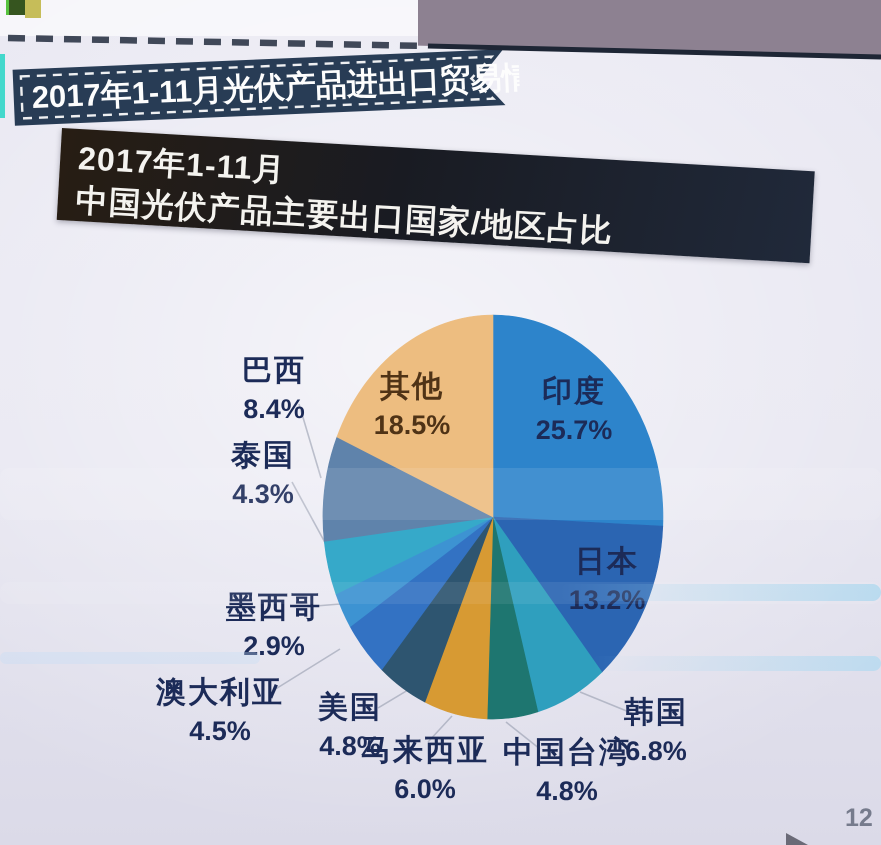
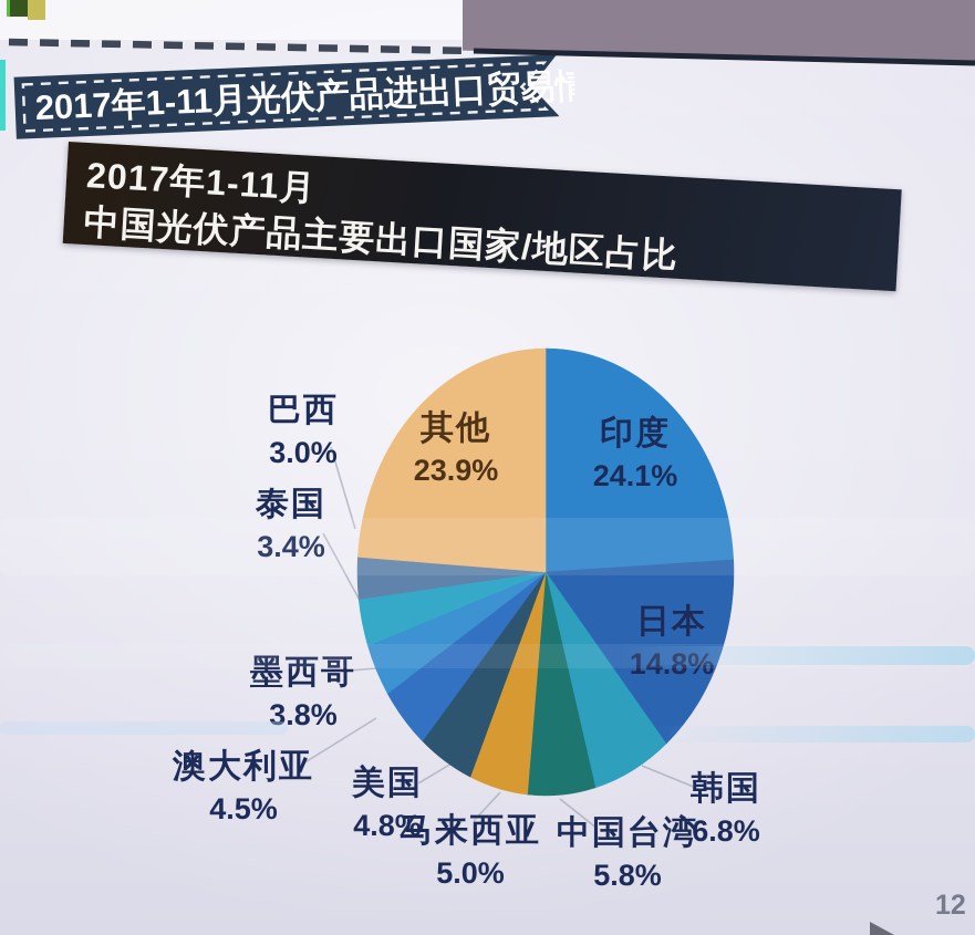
印度: 25.7% -> 24.1%
日本: 13.2% -> 14.8%
中国台湾: 4.8% -> 5.8%
马来西亚: 6.0% -> 5.0%
墨西哥: 2.9% -> 3.8%
泰国: 4.3% -> 3.4%
巴西: 8.4% -> 3.0%
其他: 18.5% -> 23.9%
